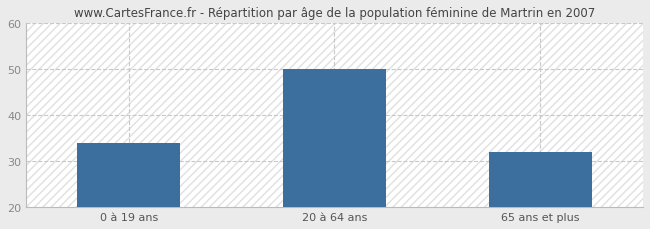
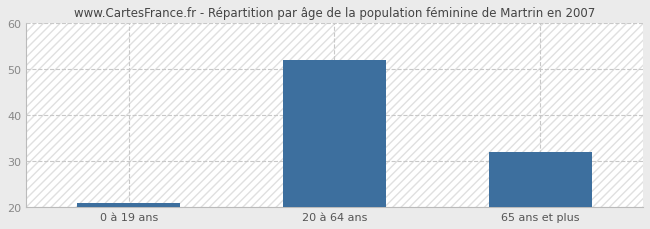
0 à 19 ans: 34 -> 21
20 à 64 ans: 50 -> 52
